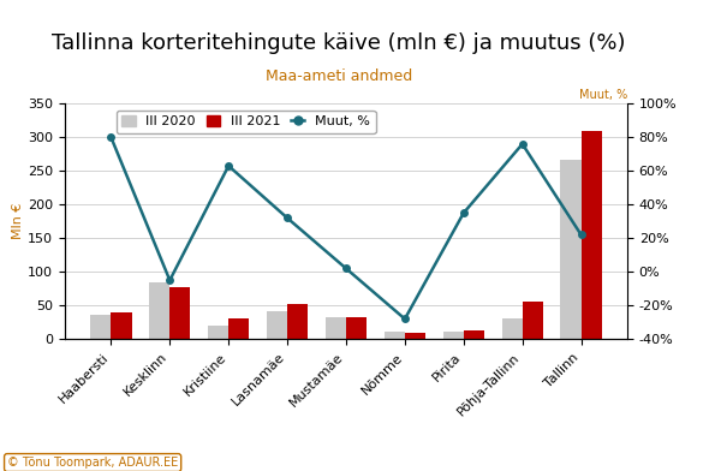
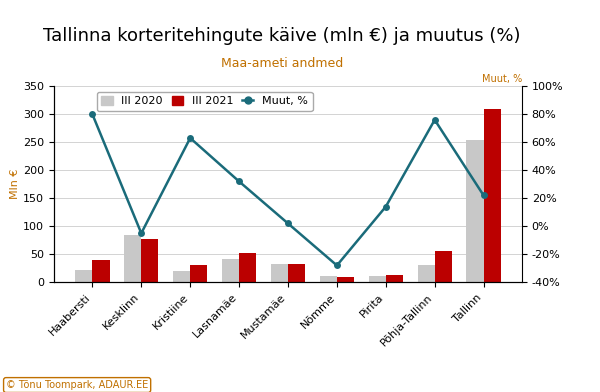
III 2020/Haabersti: 36 -> 21
Muut, %/Pirita: 35% -> 14%
III 2020/Tallinn: 266 -> 254
